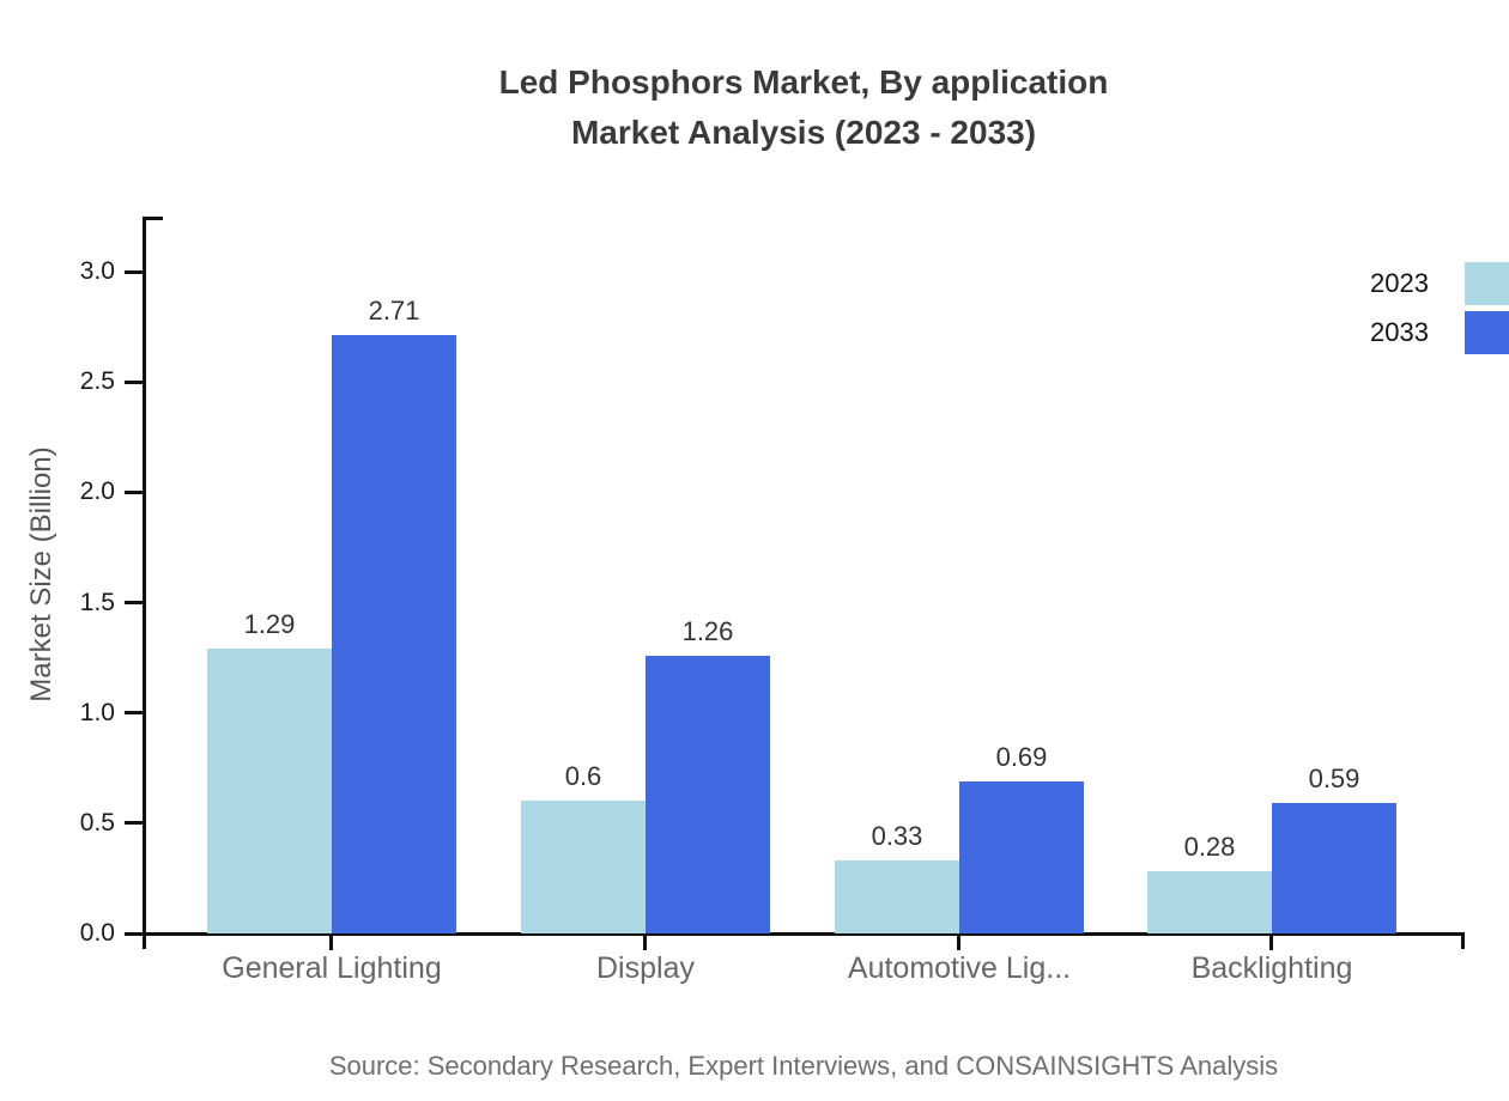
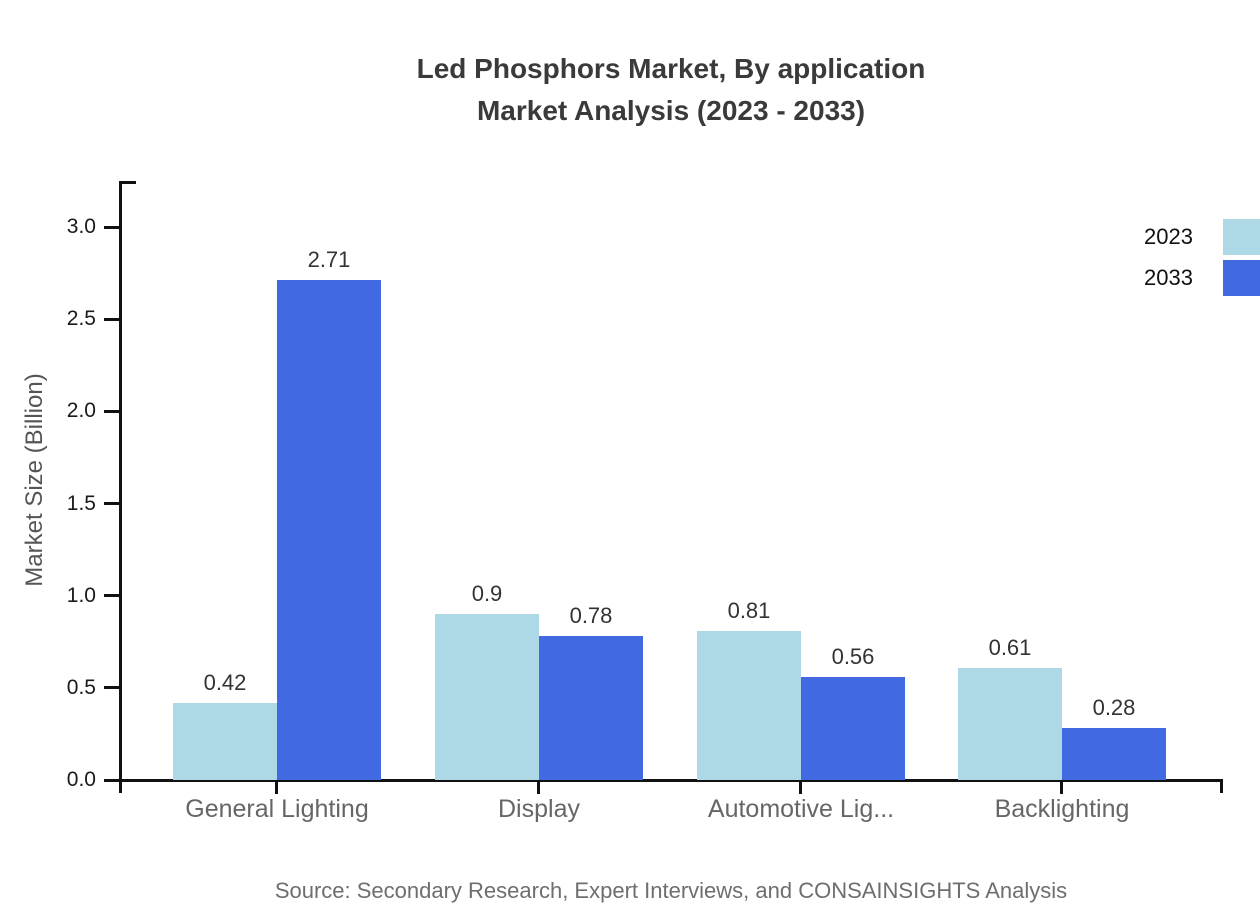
2023/General Lighting: 1.29 -> 0.42
2023/Display: 0.6 -> 0.9
2033/Display: 1.26 -> 0.78
2023/Automotive Lig...: 0.33 -> 0.81
2033/Automotive Lig...: 0.69 -> 0.56
2023/Backlighting: 0.28 -> 0.61
2033/Backlighting: 0.59 -> 0.28
